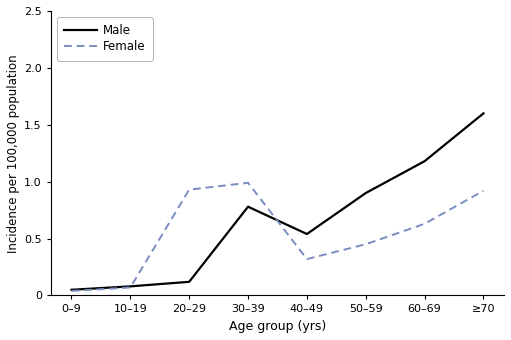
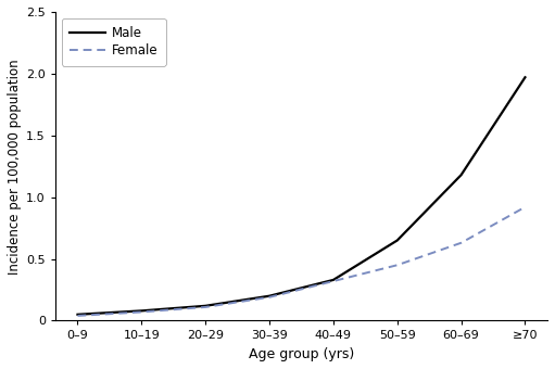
Female/20–29: 0.93 -> 0.11
Male/30–39: 0.78 -> 0.20
Female/30–39: 0.99 -> 0.19
Male/40–49: 0.54 -> 0.33
Male/50–59: 0.90 -> 0.65
Male/≥70: 1.60 -> 1.97
